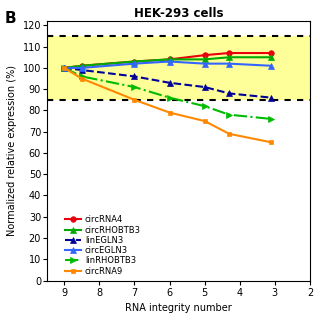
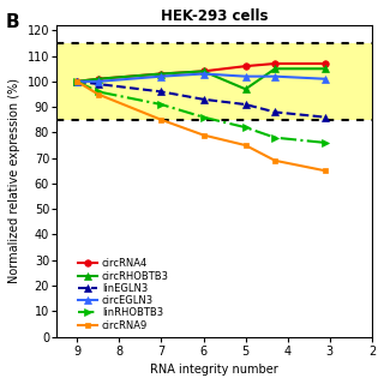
circRHOBTB3/5: 104 -> 97
